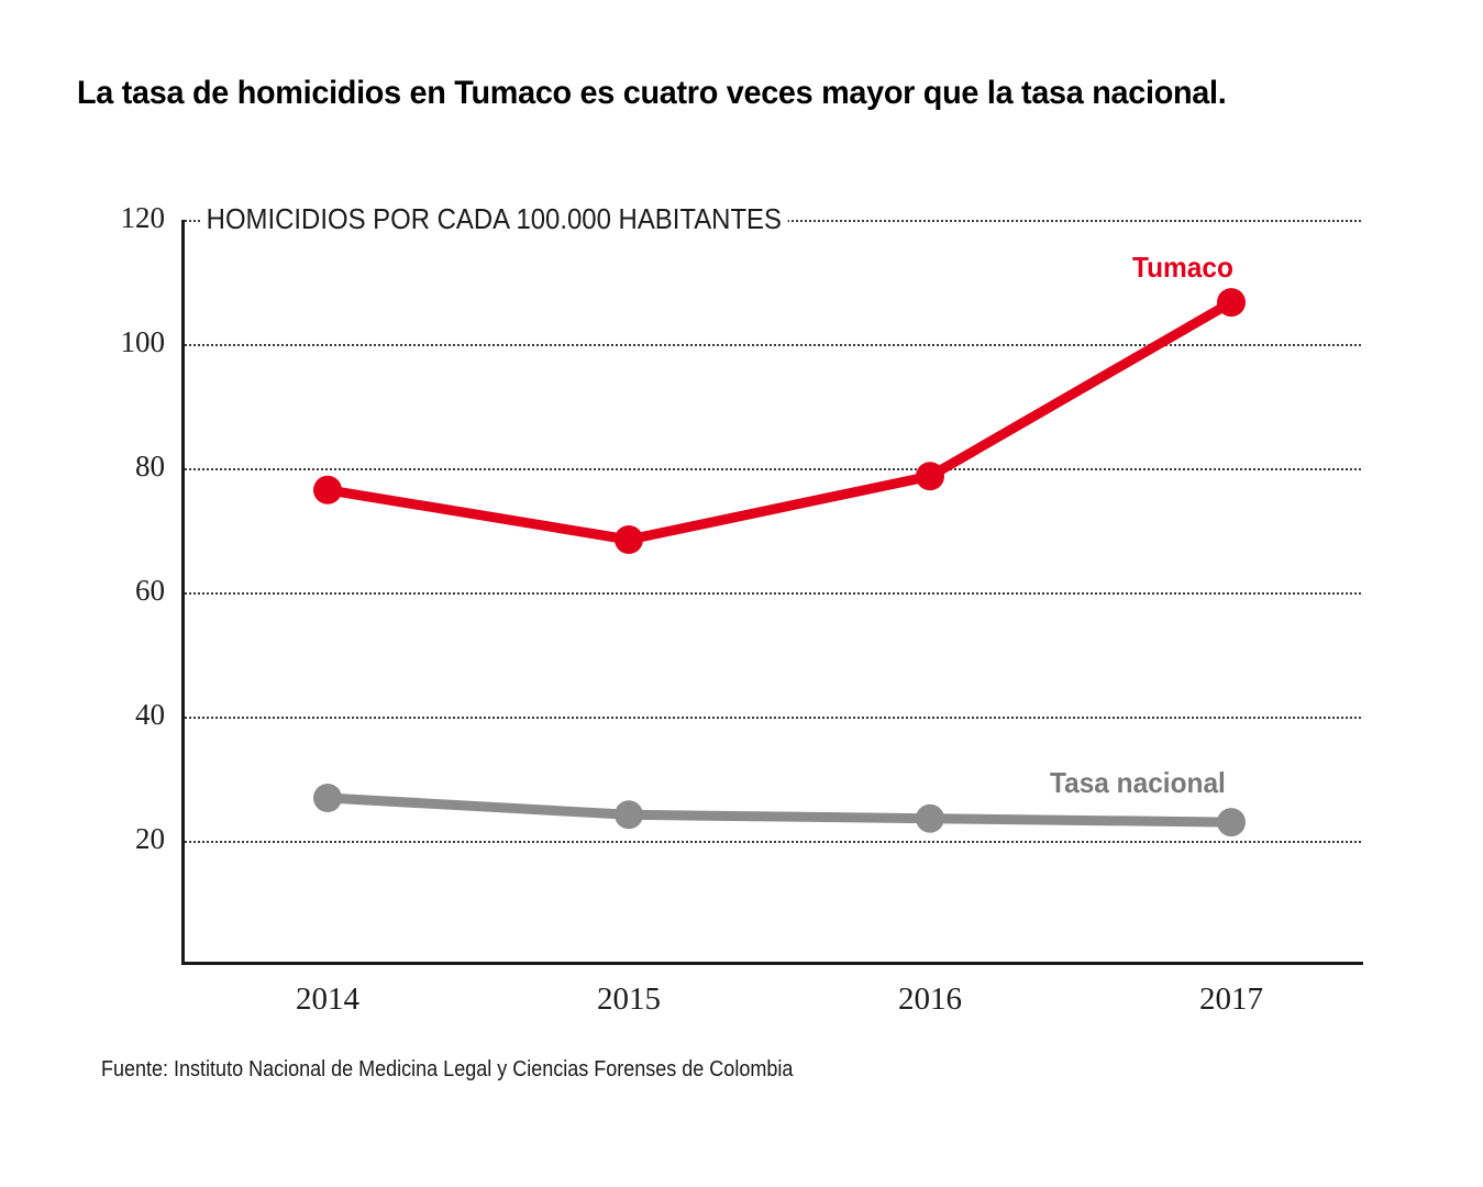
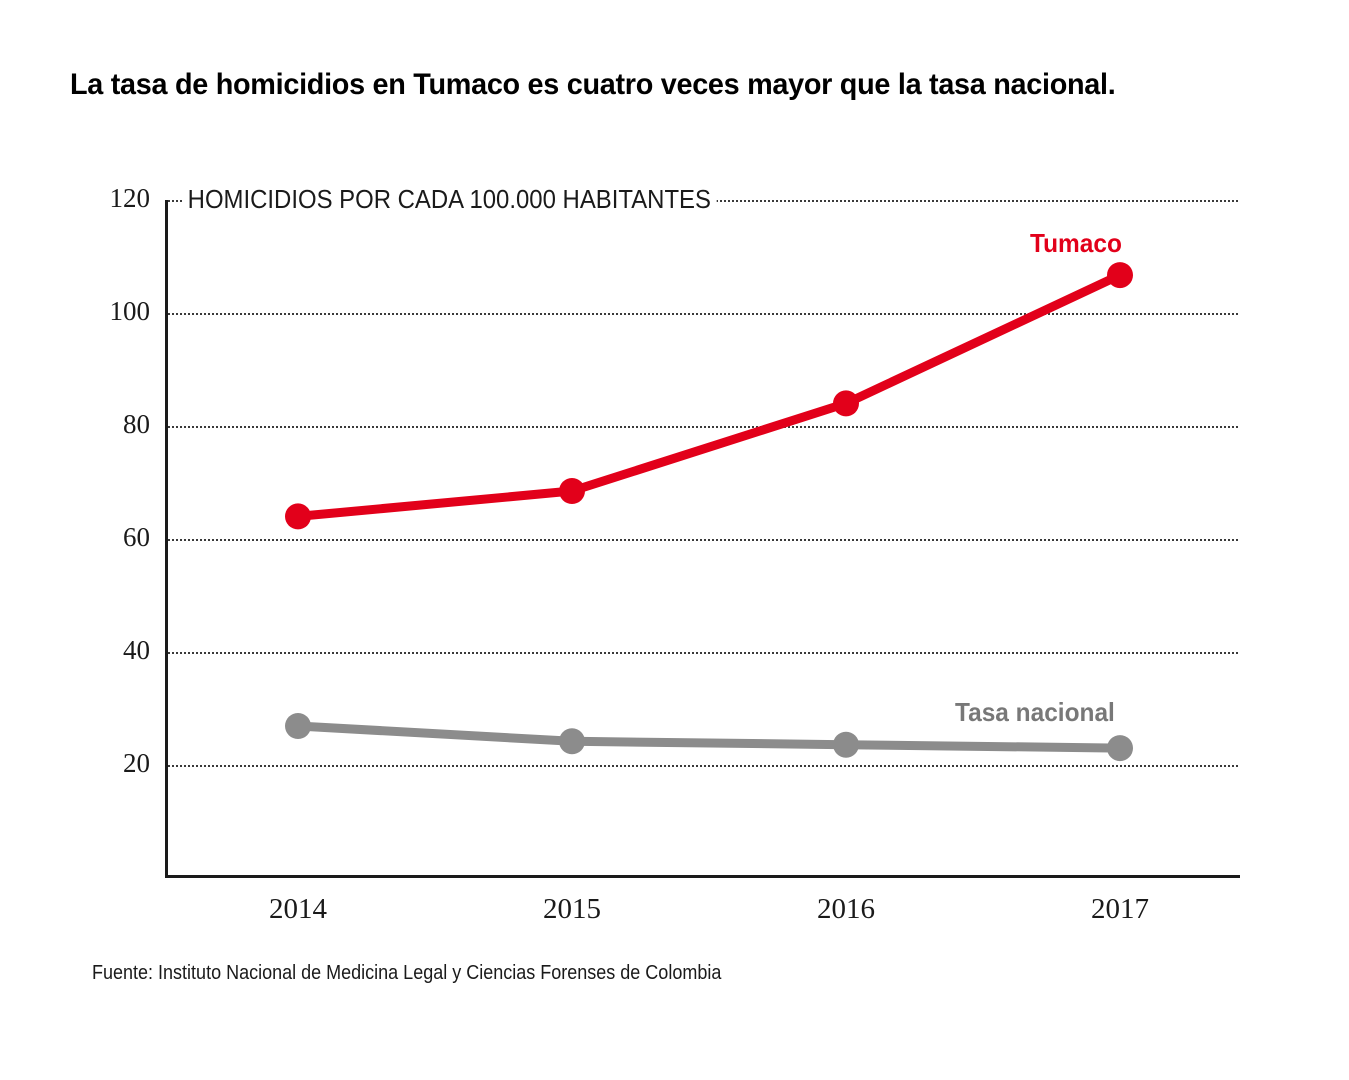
Tumaco/2014: 76 -> 64
Tumaco/2016: 79 -> 84
